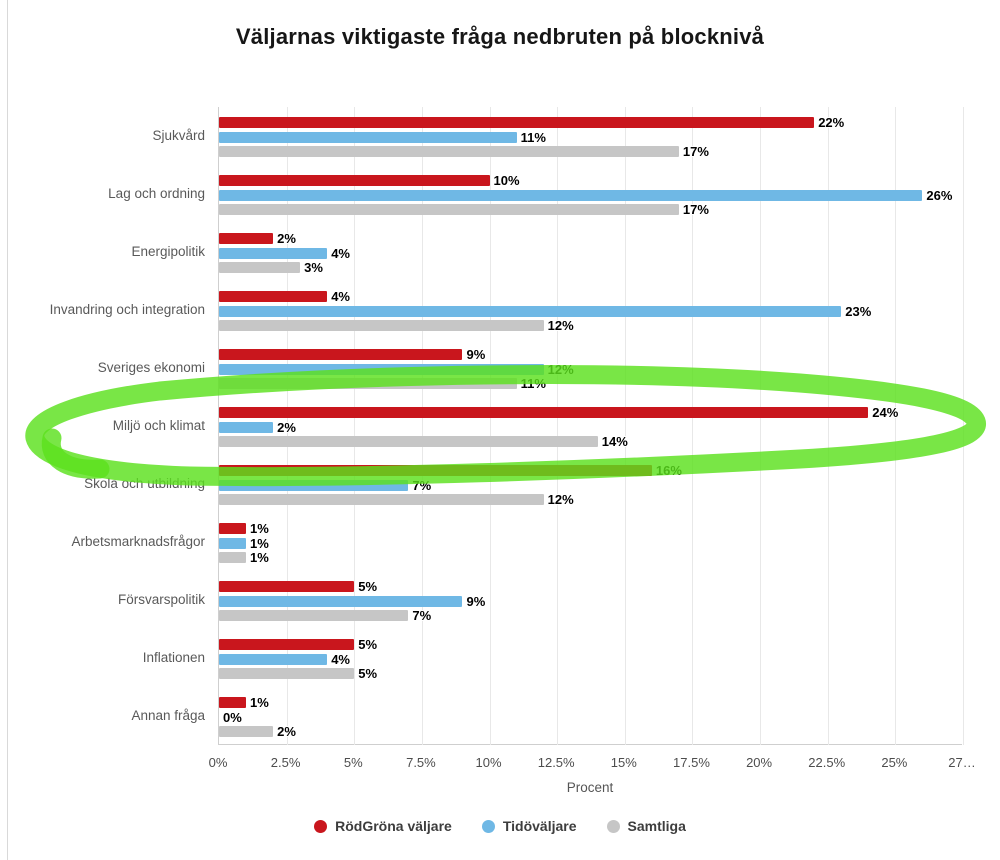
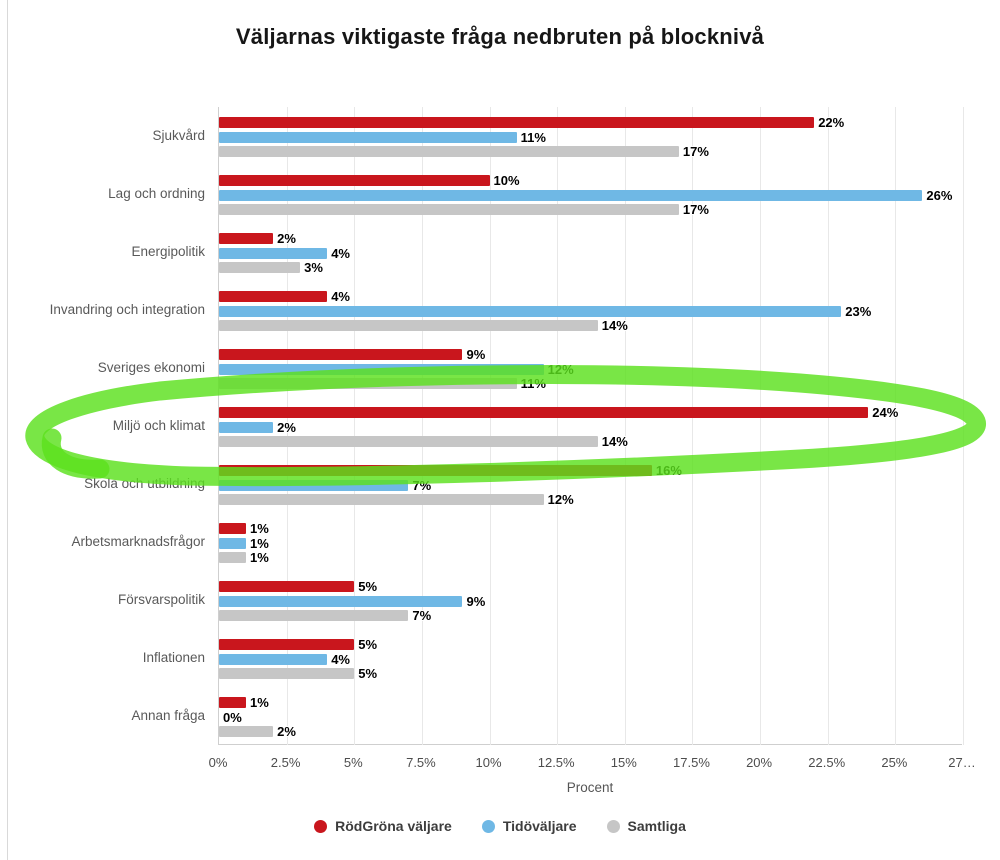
Samtliga/Invandring och integration: 12% -> 14%
